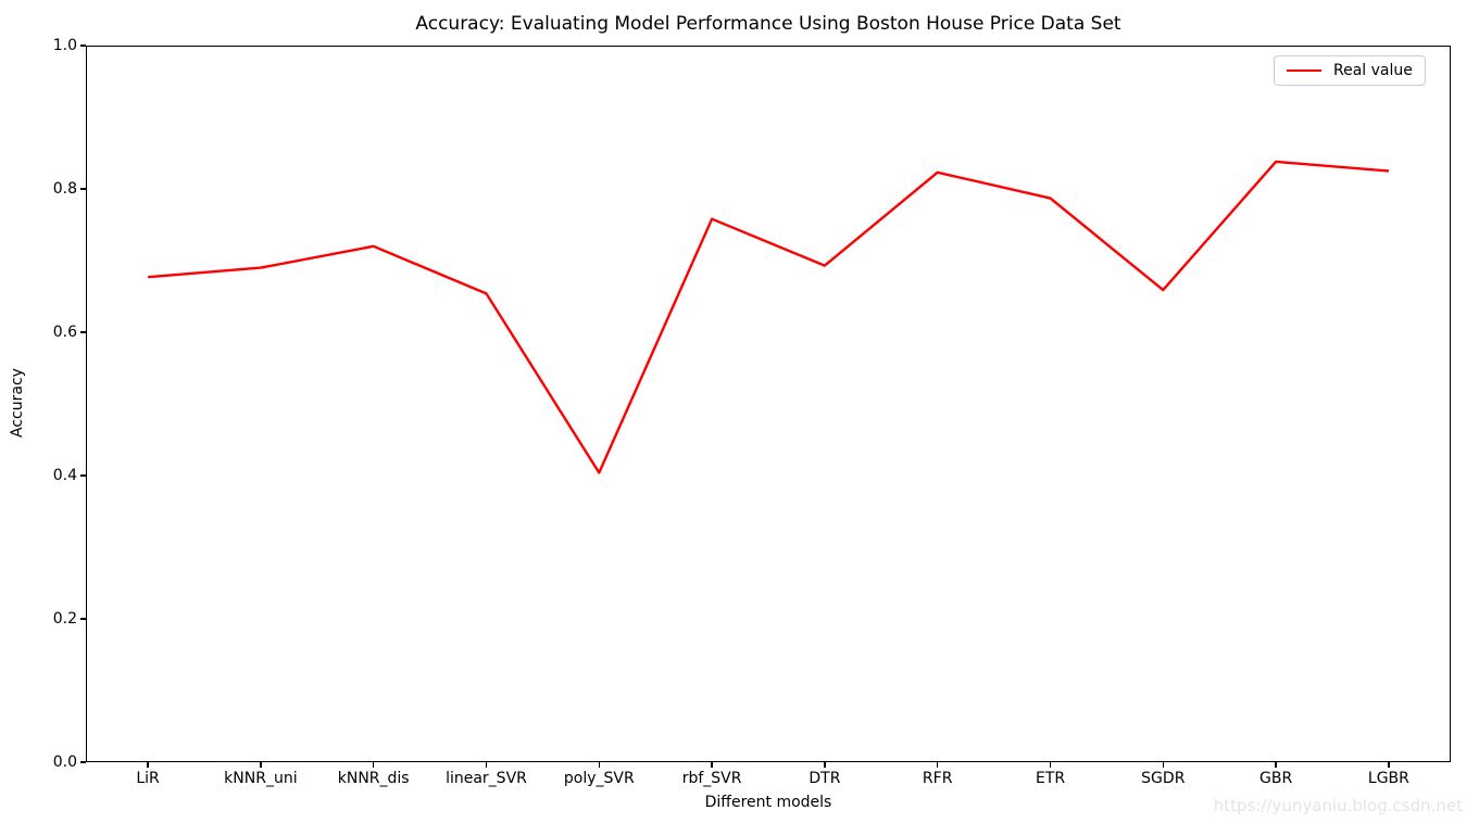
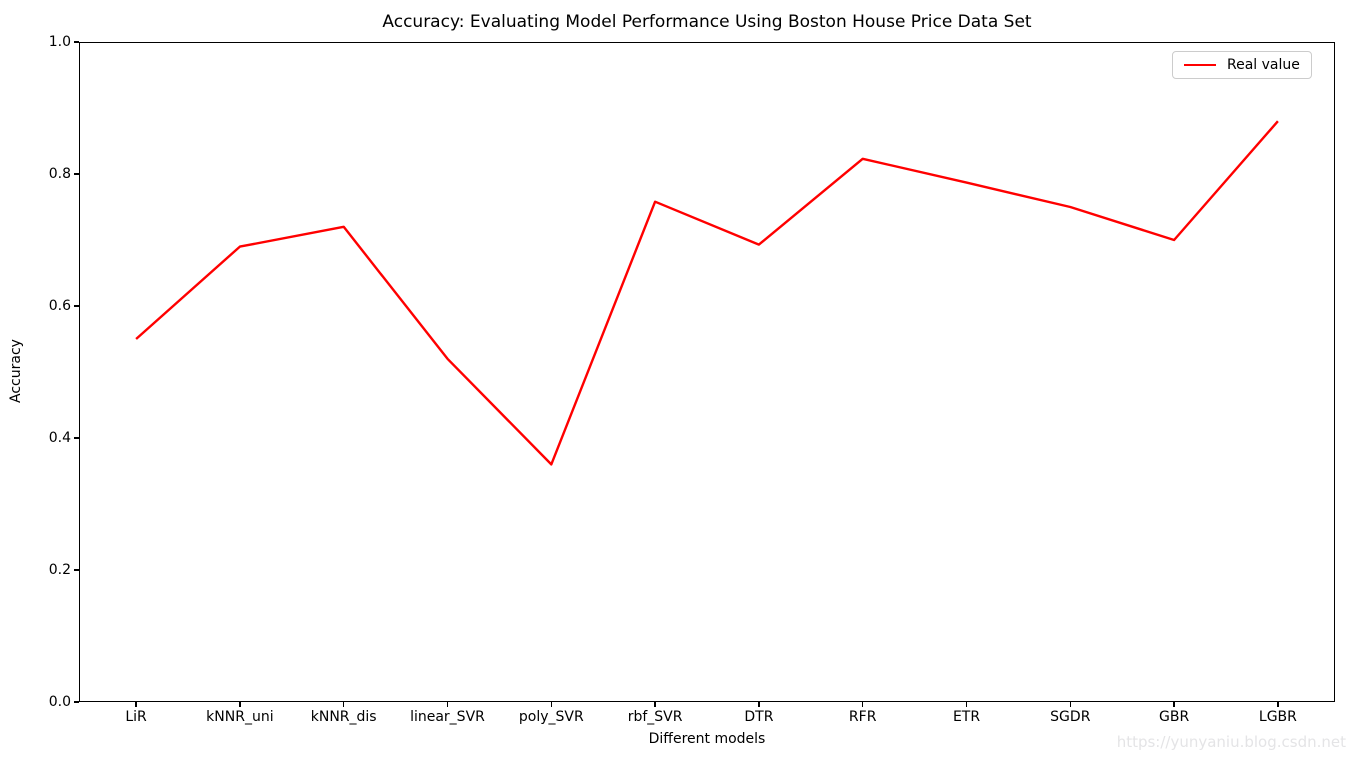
LiR: 0.68 -> 0.55
linear_SVR: 0.65 -> 0.52
poly_SVR: 0.40 -> 0.36
SGDR: 0.66 -> 0.75
GBR: 0.84 -> 0.70
LGBR: 0.82 -> 0.88
